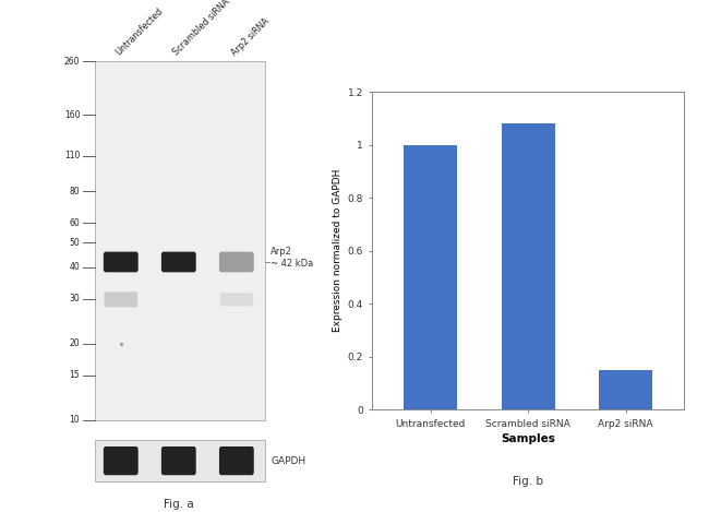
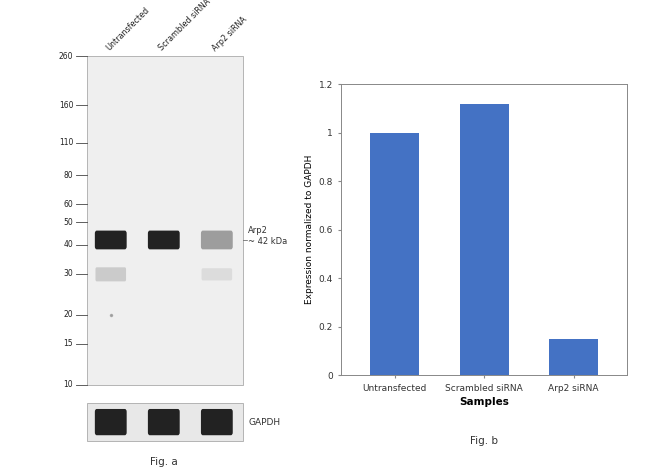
Scrambled siRNA: 1.08 -> 1.12
